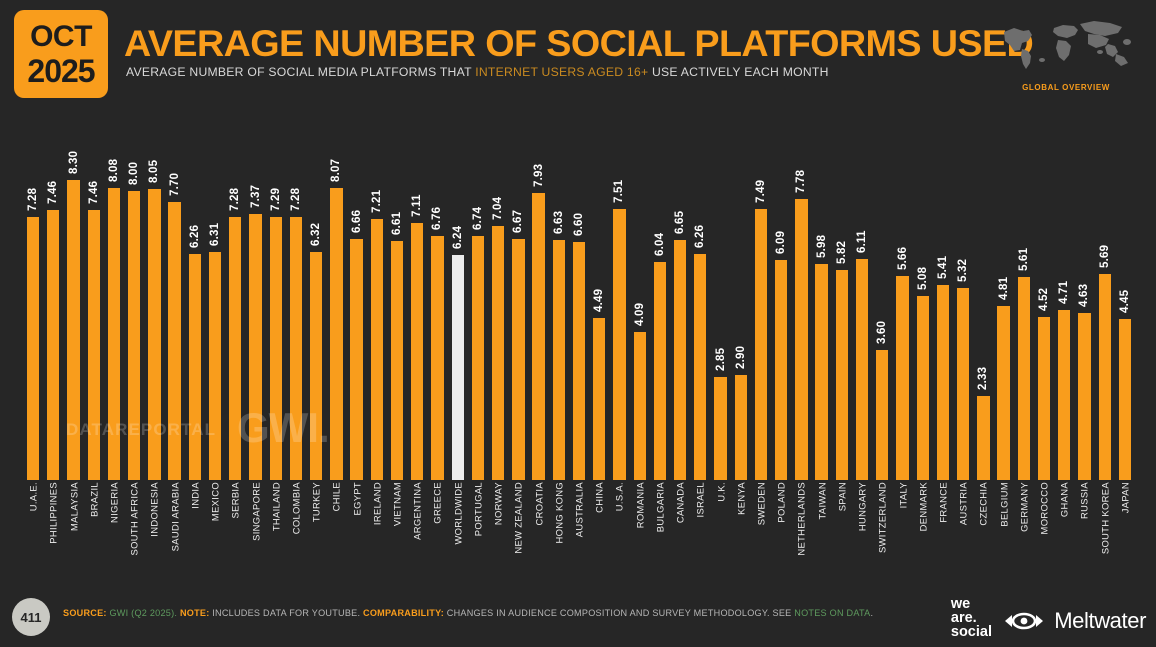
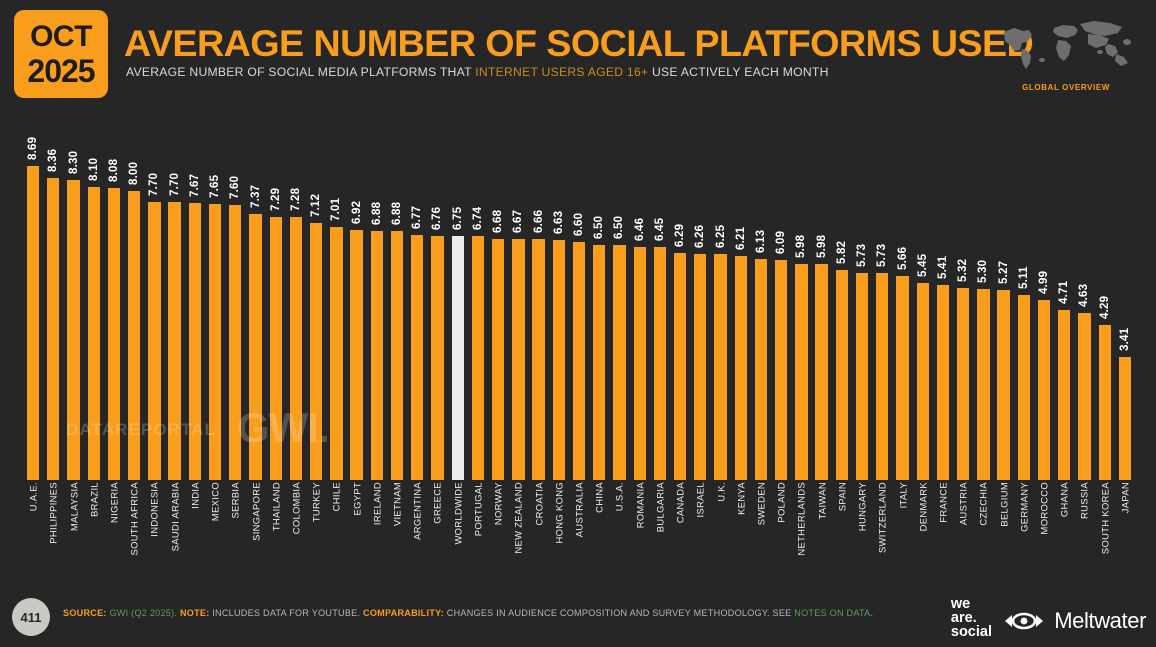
U.A.E.: 7.28 -> 8.69
PHILIPPINES: 7.46 -> 8.36
BRAZIL: 7.46 -> 8.10
INDONESIA: 8.05 -> 7.70
INDIA: 6.26 -> 7.67
MEXICO: 6.31 -> 7.65
SERBIA: 7.28 -> 7.60
TURKEY: 6.32 -> 7.12
CHILE: 8.07 -> 7.01
EGYPT: 6.66 -> 6.92
IRELAND: 7.21 -> 6.88
VIETNAM: 6.61 -> 6.88
ARGENTINA: 7.11 -> 6.77
WORLDWIDE: 6.24 -> 6.75
NORWAY: 7.04 -> 6.68
CROATIA: 7.93 -> 6.66
CHINA: 4.49 -> 6.50
U.S.A.: 7.51 -> 6.50
ROMANIA: 4.09 -> 6.46
BULGARIA: 6.04 -> 6.45
CANADA: 6.65 -> 6.29
U.K.: 2.85 -> 6.25
KENYA: 2.90 -> 6.21
SWEDEN: 7.49 -> 6.13
NETHERLANDS: 7.78 -> 5.98
HUNGARY: 6.11 -> 5.73
SWITZERLAND: 3.60 -> 5.73
DENMARK: 5.08 -> 5.45
CZECHIA: 2.33 -> 5.30
BELGIUM: 4.81 -> 5.27
GERMANY: 5.61 -> 5.11
MOROCCO: 4.52 -> 4.99
SOUTH KOREA: 5.69 -> 4.29
JAPAN: 4.45 -> 3.41
